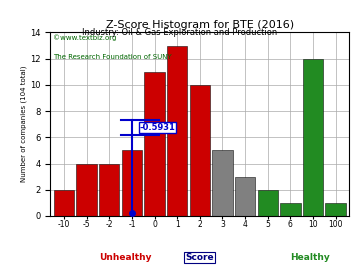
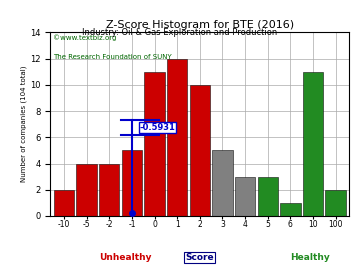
1: 13 -> 12
5: 2 -> 3
10: 12 -> 11
100: 1 -> 2
